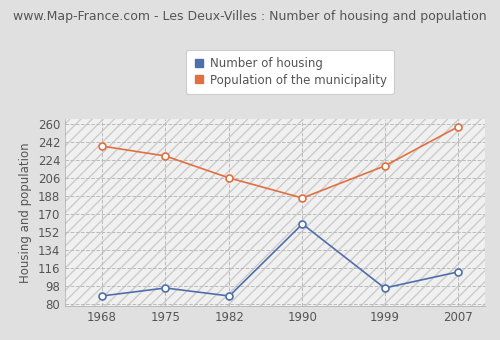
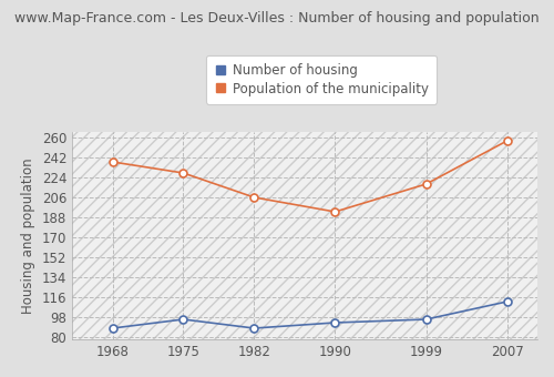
Number of housing/1990: 160 -> 93
Population of the municipality/1990: 186 -> 193
